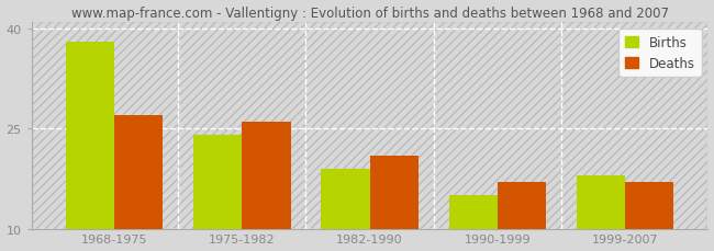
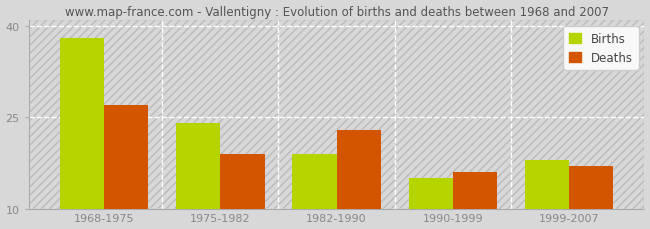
Deaths/1975-1982: 26 -> 19
Deaths/1982-1990: 21 -> 23
Deaths/1990-1999: 17 -> 16
